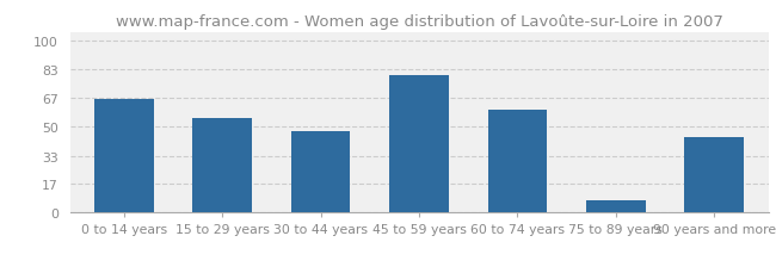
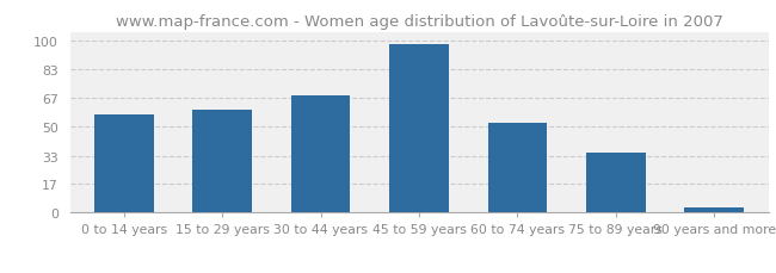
0 to 14 years: 66 -> 57
15 to 29 years: 55 -> 60
30 to 44 years: 47 -> 68
45 to 59 years: 80 -> 98
60 to 74 years: 60 -> 52
75 to 89 years: 7 -> 35
90 years and more: 44 -> 3
